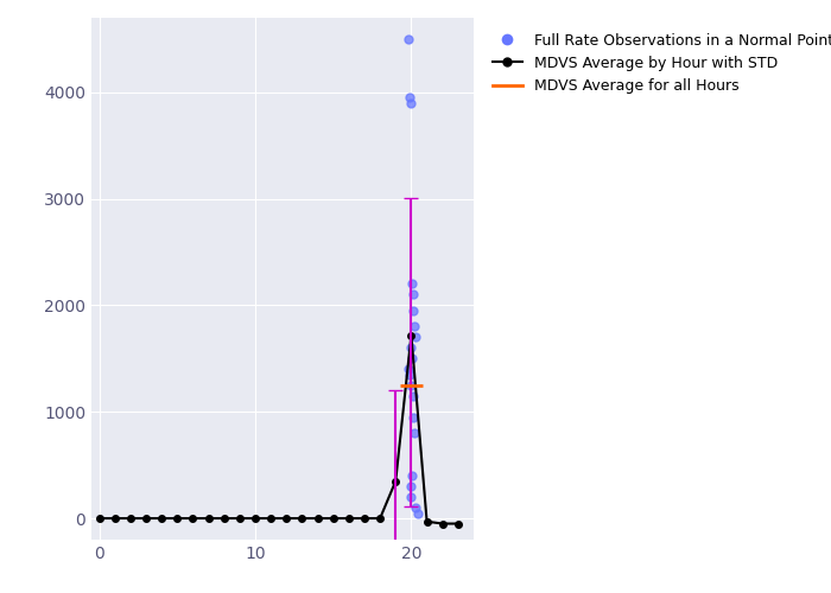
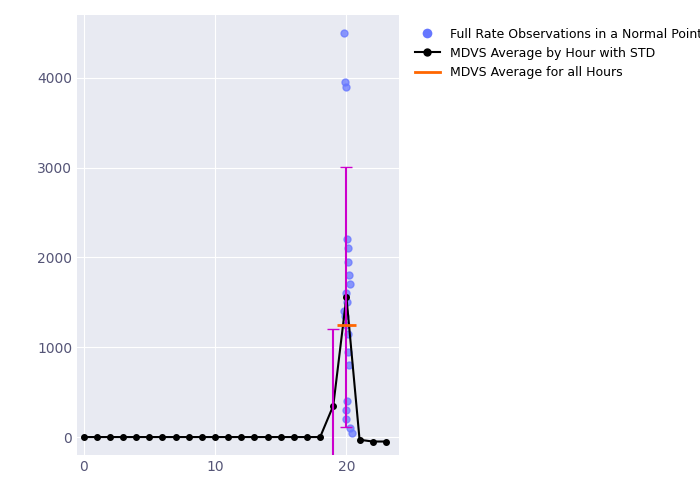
MDVS Average by Hour with STD/20: 1720 -> 1560
